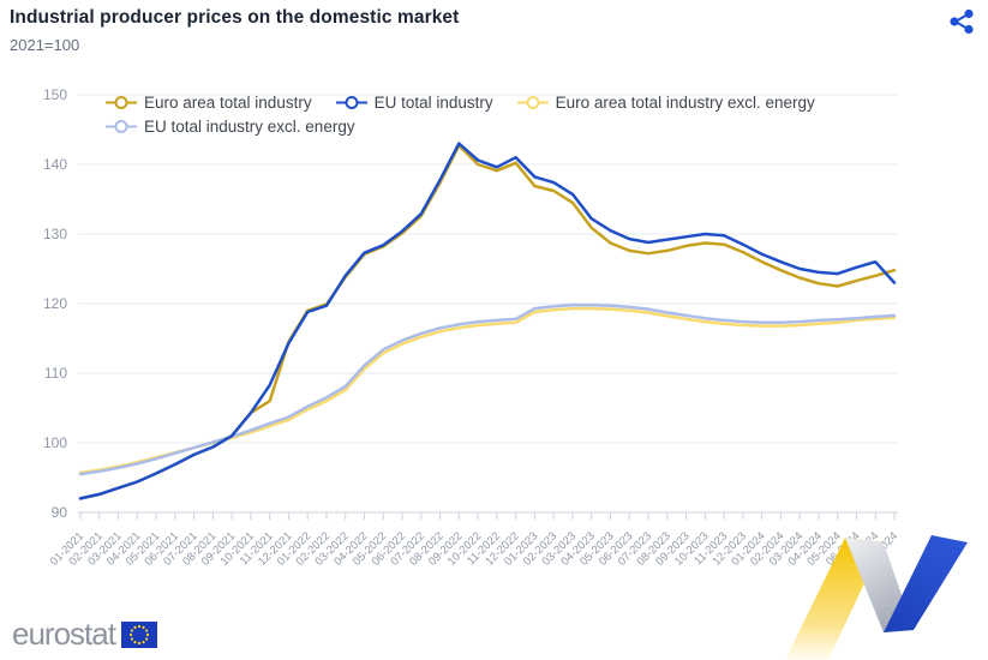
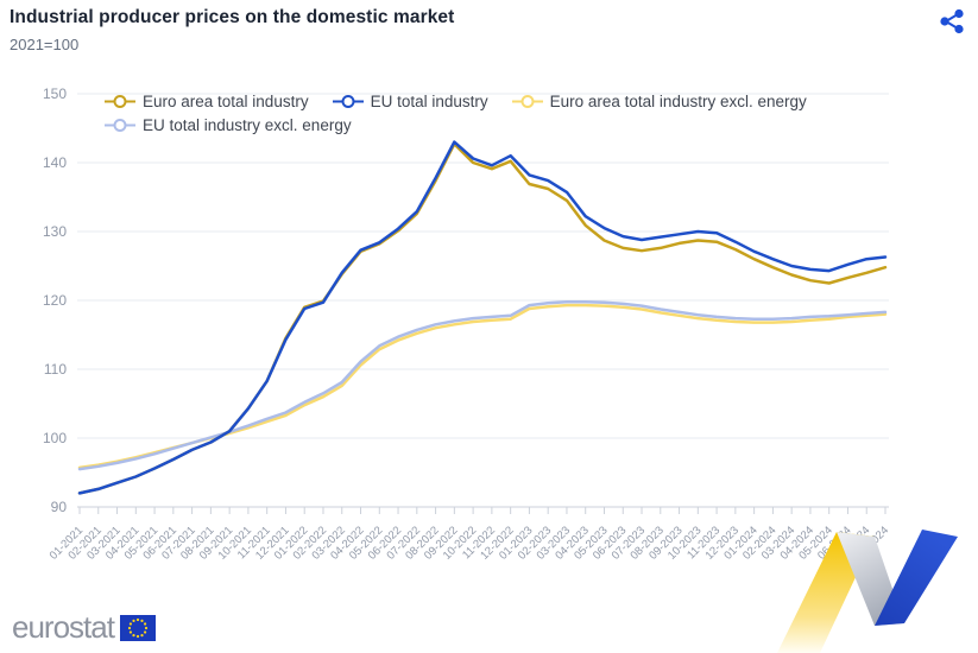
Euro area total industry/11-2021: 106 -> 108
EU total industry/08-2024: 123 -> 126
